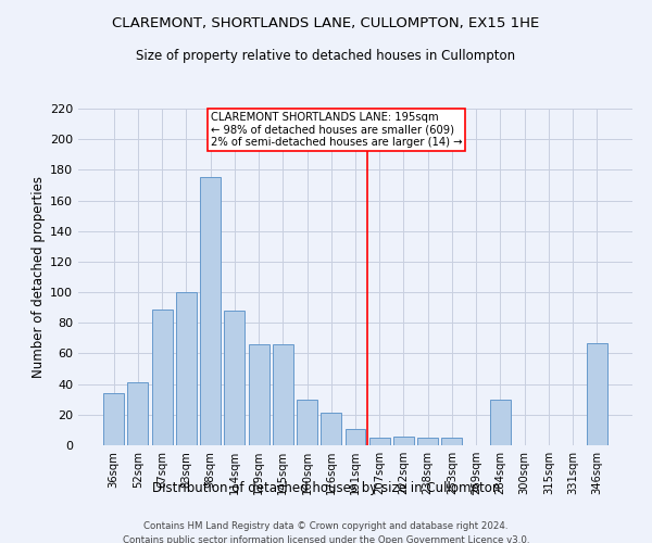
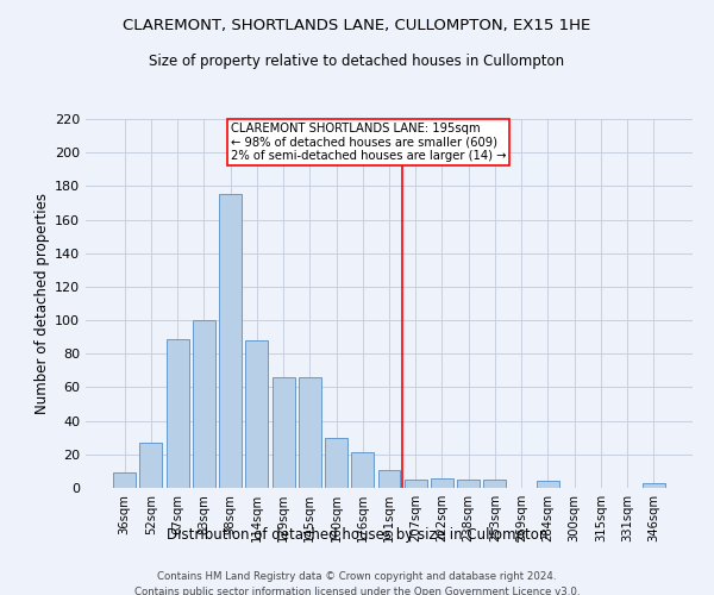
36sqm: 34 -> 9
52sqm: 41 -> 27
284sqm: 30 -> 4
346sqm: 67 -> 3
